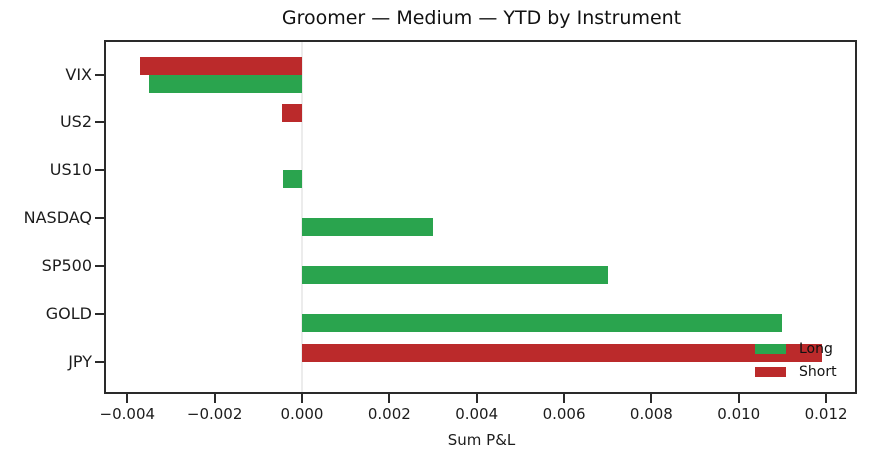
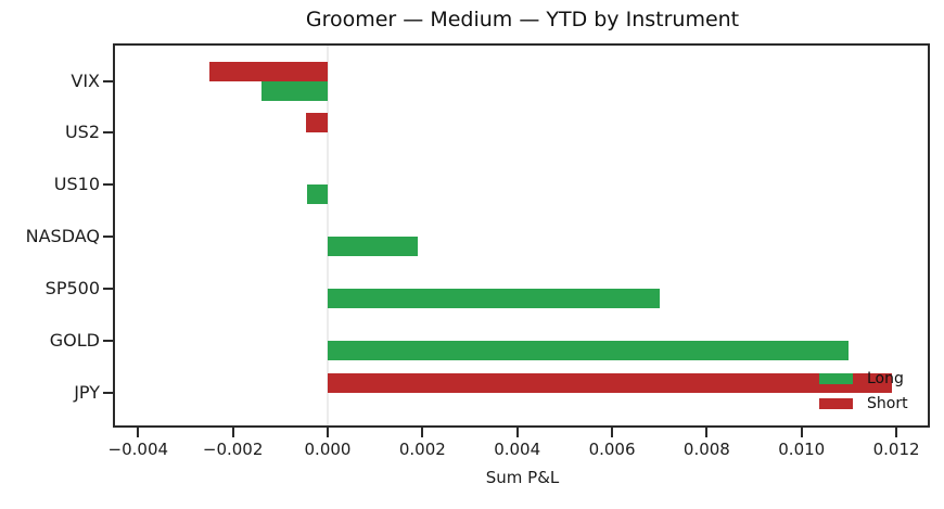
Long/VIX: -0.0035 -> -0.0014
Short/VIX: -0.0037 -> -0.0025
Long/NASDAQ: 0.0030 -> 0.0019
